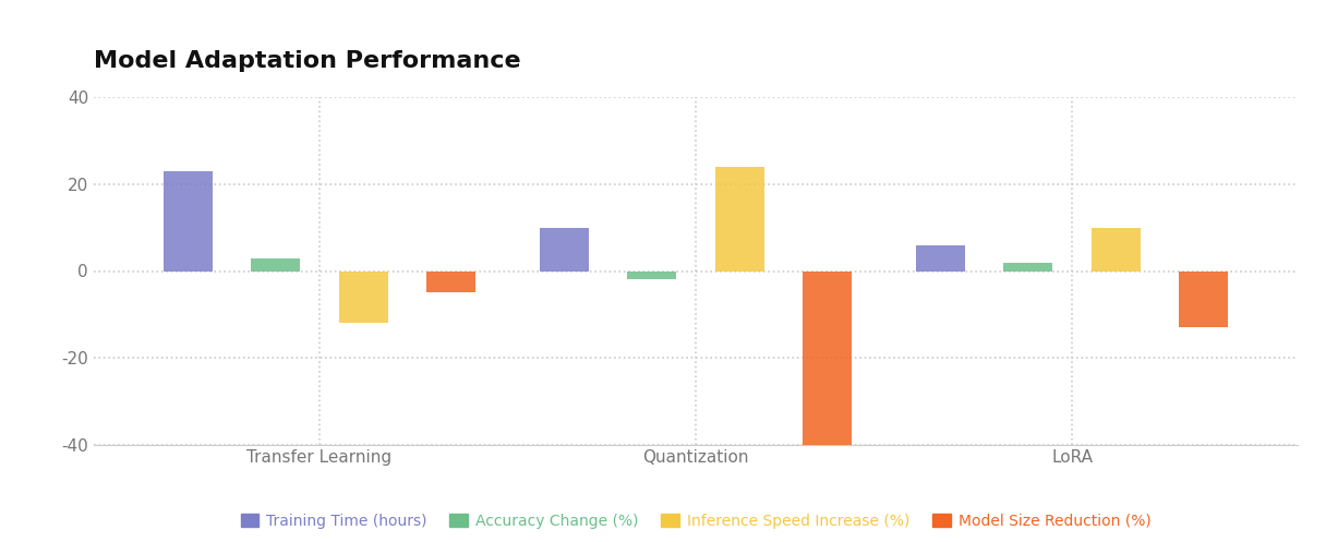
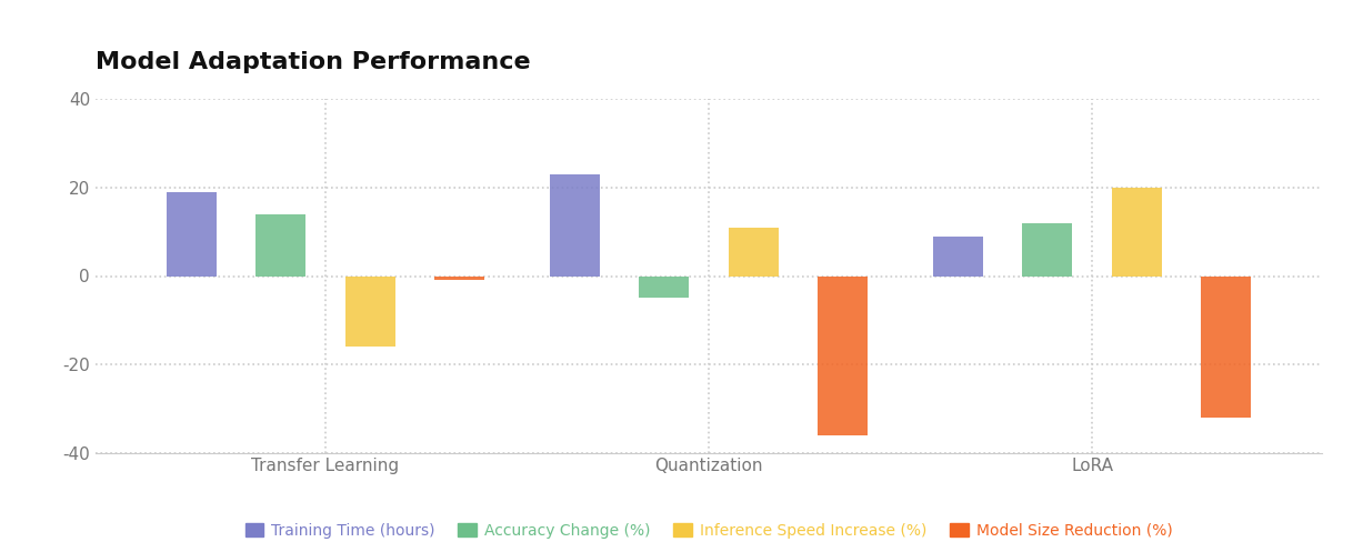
Training Time (hours)/Transfer Learning: 23 -> 19
Accuracy Change (%)/Transfer Learning: 3 -> 14
Inference Speed Increase (%)/Transfer Learning: -12 -> -16
Model Size Reduction (%)/Transfer Learning: -5 -> -1
Training Time (hours)/Quantization: 10 -> 23
Accuracy Change (%)/Quantization: -2 -> -5
Inference Speed Increase (%)/Quantization: 24 -> 11
Model Size Reduction (%)/Quantization: -40 -> -36
Training Time (hours)/LoRA: 6 -> 9
Accuracy Change (%)/LoRA: 2 -> 12
Inference Speed Increase (%)/LoRA: 10 -> 20
Model Size Reduction (%)/LoRA: -13 -> -32
